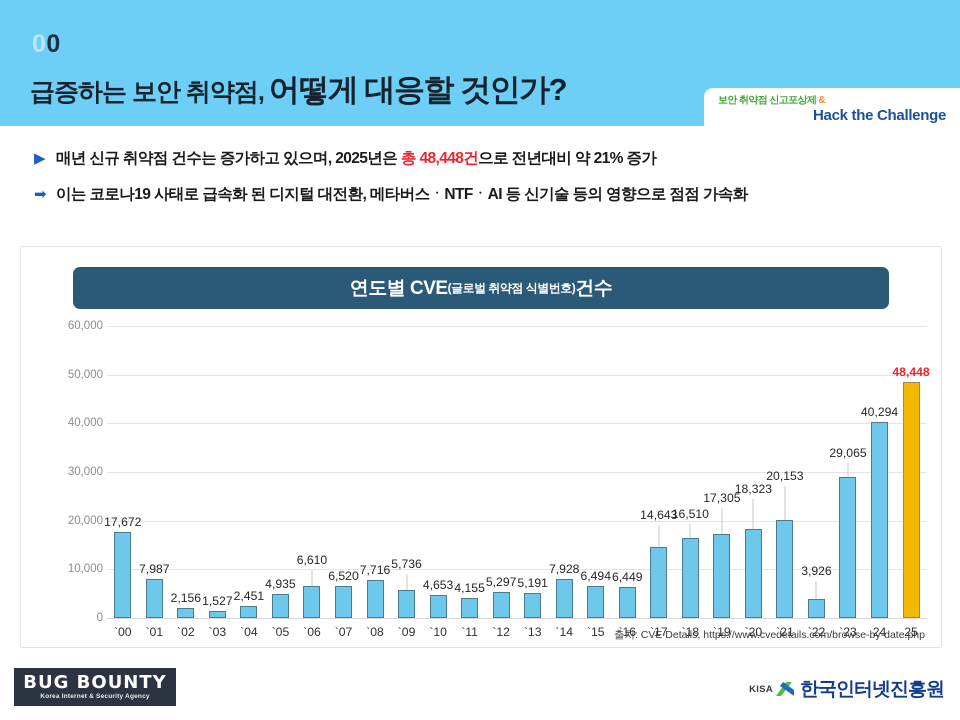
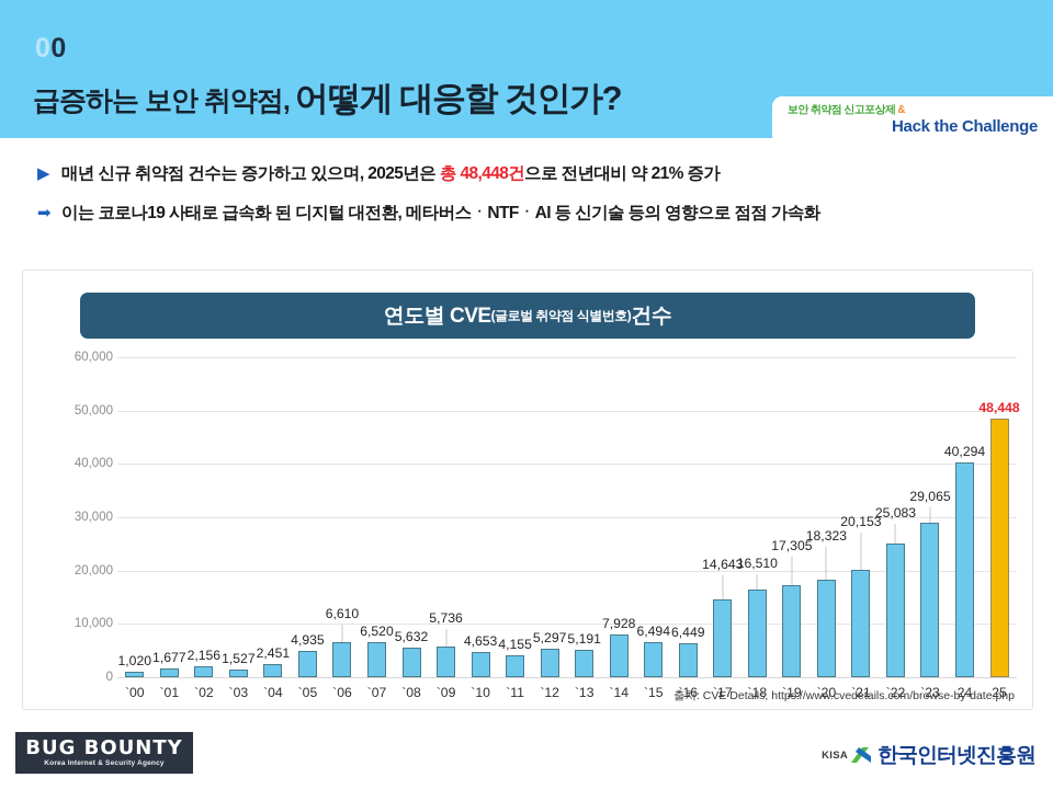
`00: 17,672 -> 1,020
`01: 7,987 -> 1,677
`08: 7,716 -> 5,632
`22: 3,926 -> 25,083
